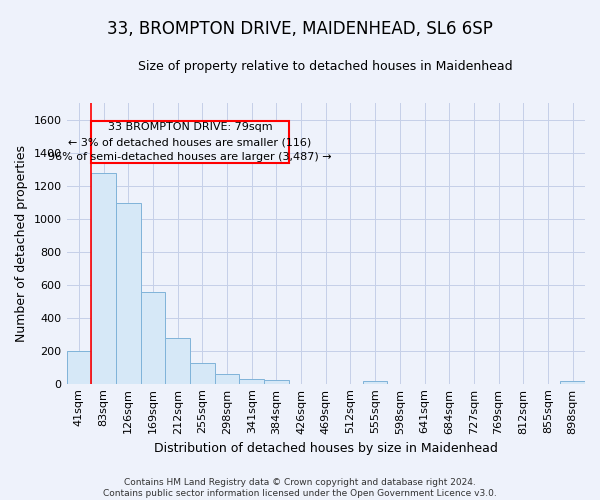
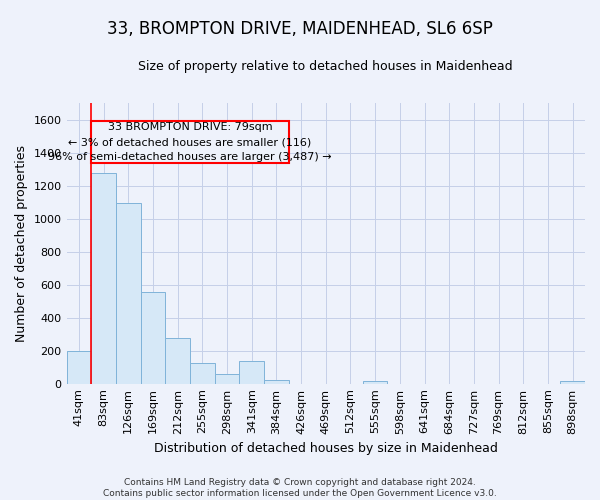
341sqm: 30 -> 140
